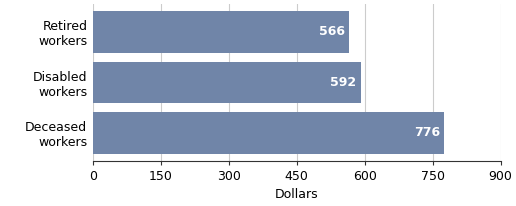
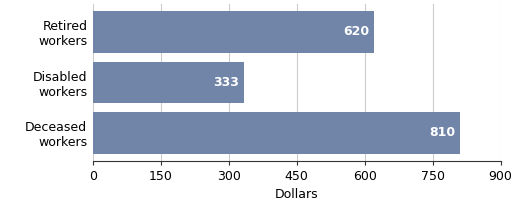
Retired workers: 566 -> 620
Disabled workers: 592 -> 333
Deceased workers: 776 -> 810
